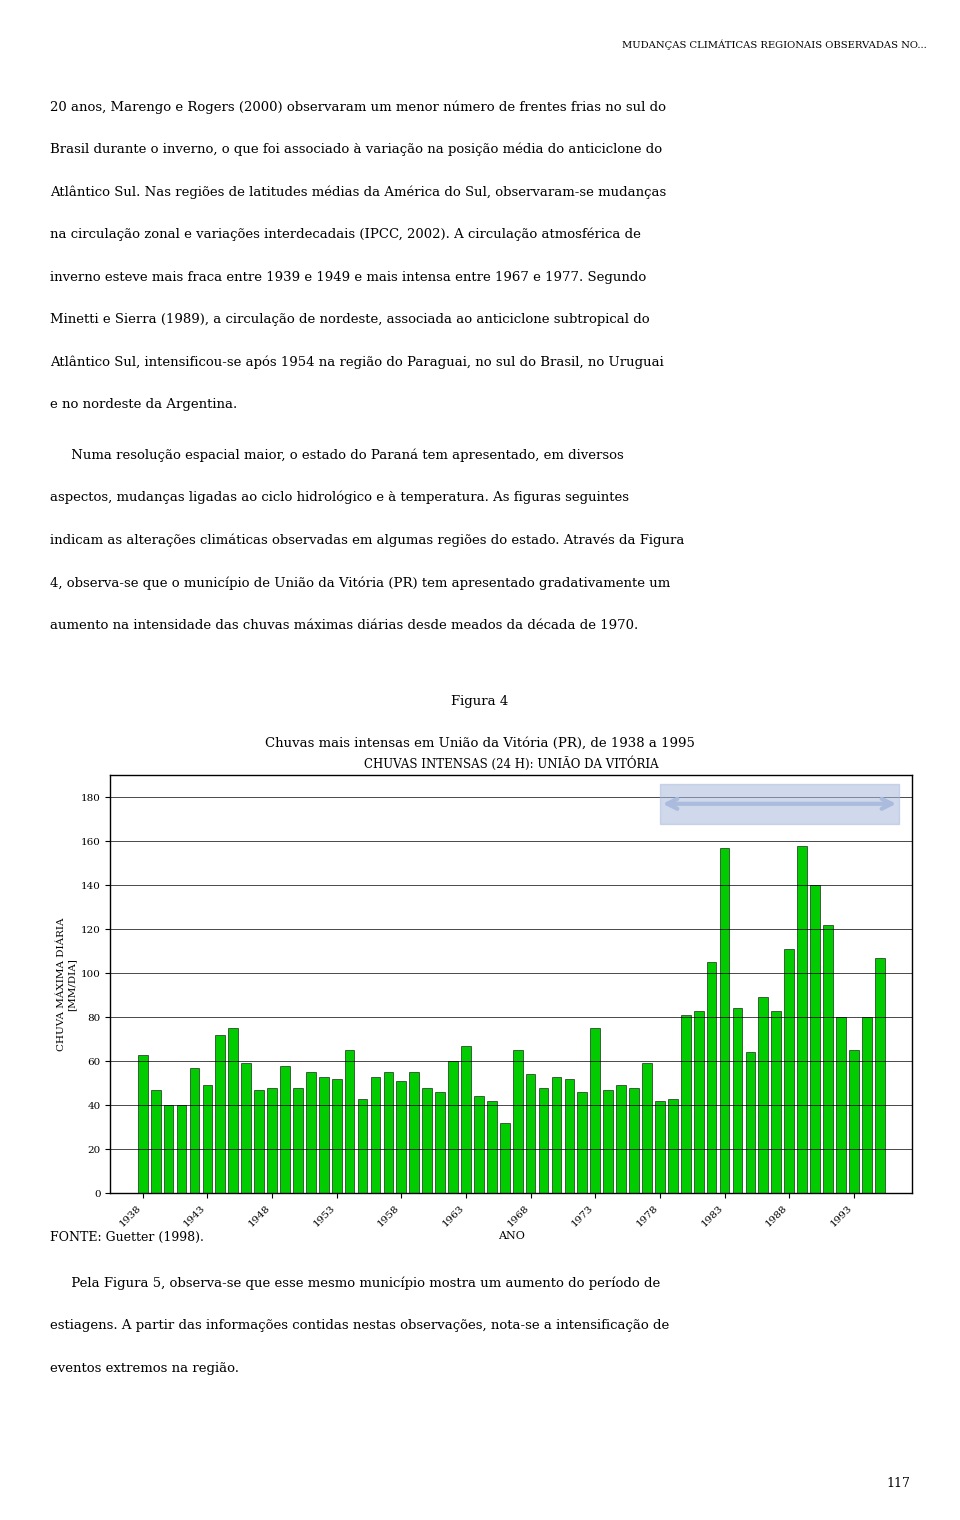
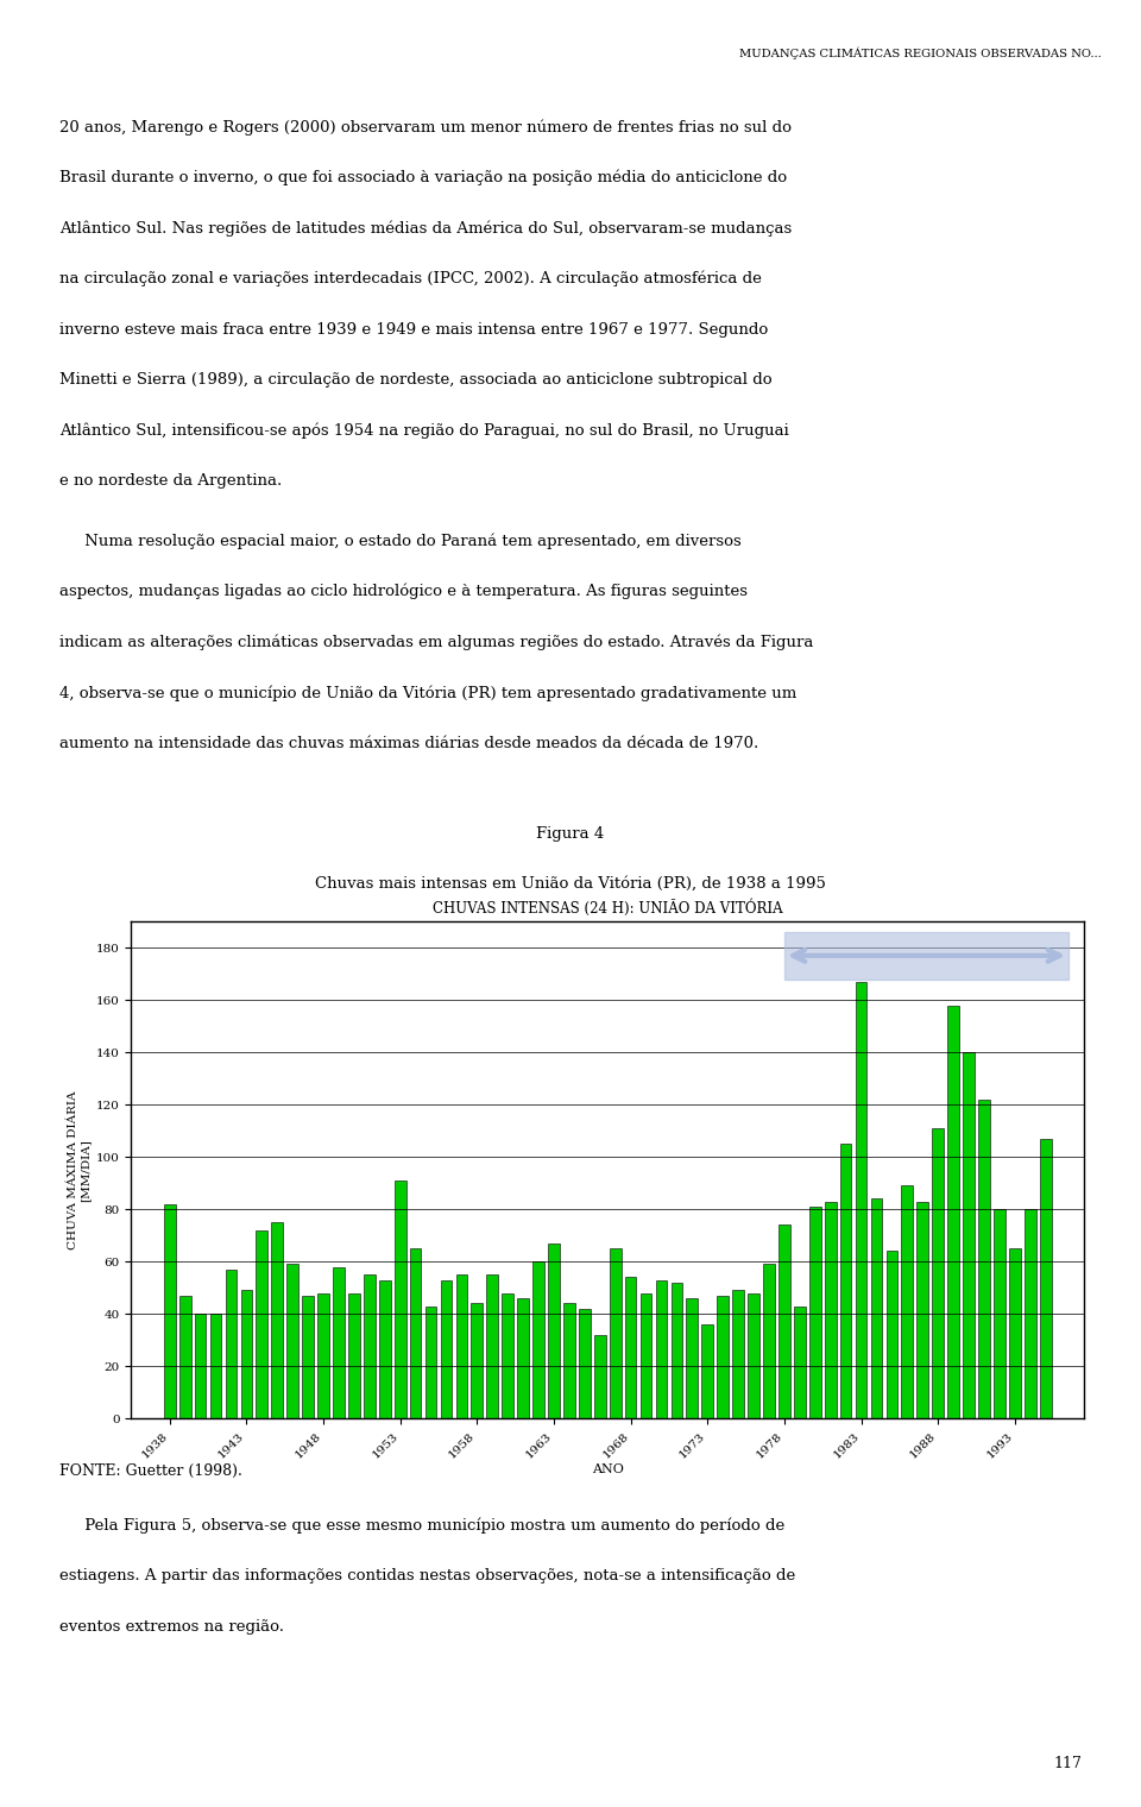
1938: 63 -> 82
1953: 52 -> 91
1958: 51 -> 44
1973: 75 -> 36
1978: 42 -> 74
1983: 157 -> 167
